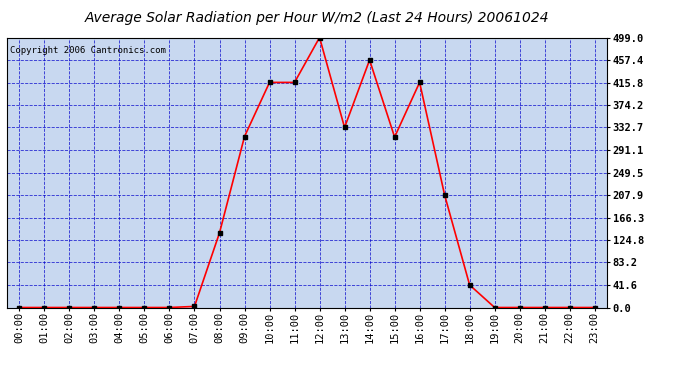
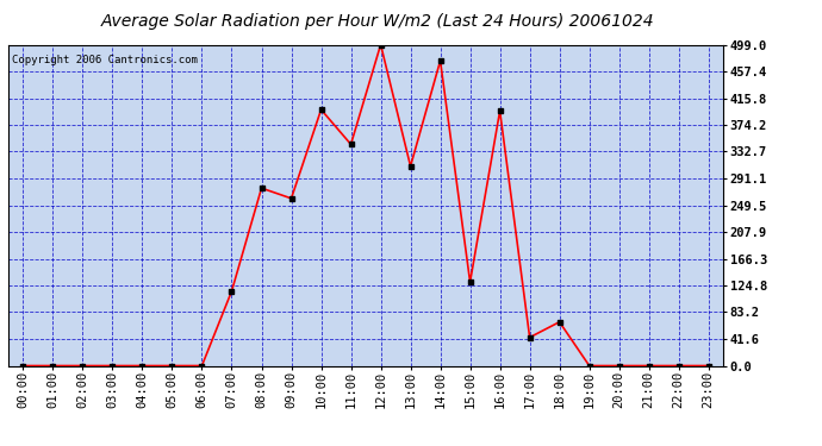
07:00: 2 -> 116
08:00: 138 -> 276
09:00: 316 -> 260
10:00: 416 -> 398
11:00: 416 -> 344
13:00: 333 -> 310
14:00: 457 -> 474
15:00: 315 -> 130
16:00: 416 -> 396
17:00: 208 -> 44
18:00: 42 -> 68
